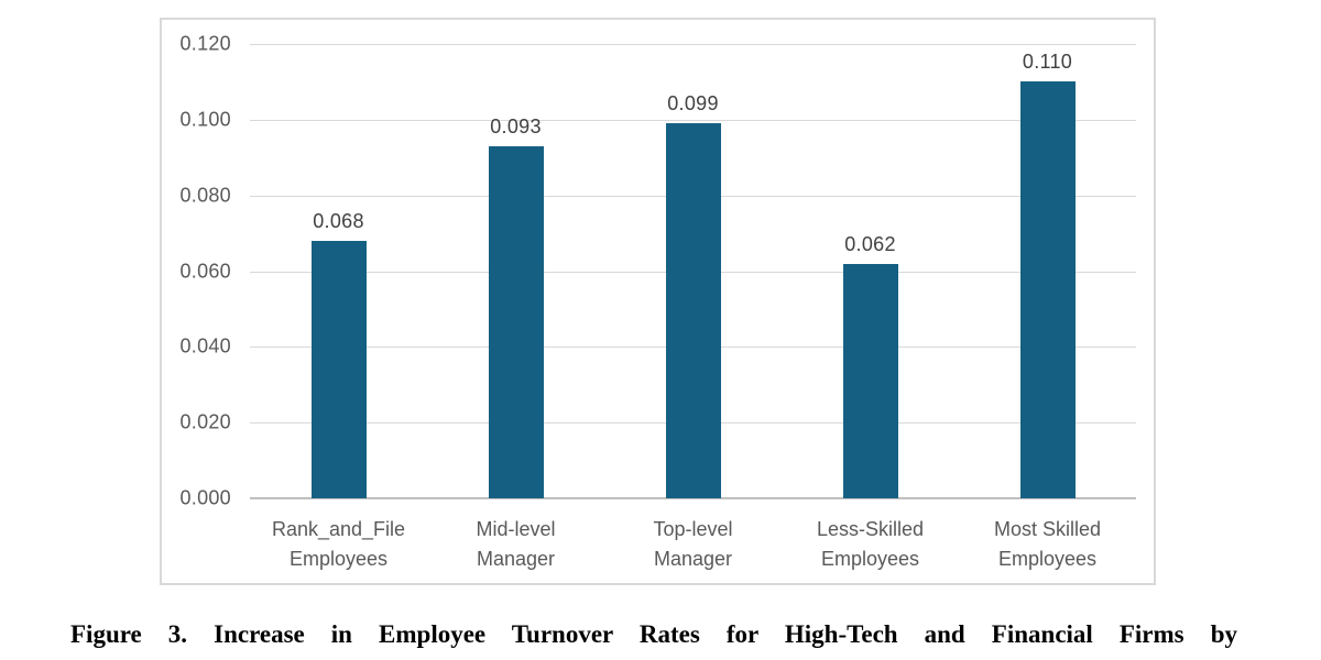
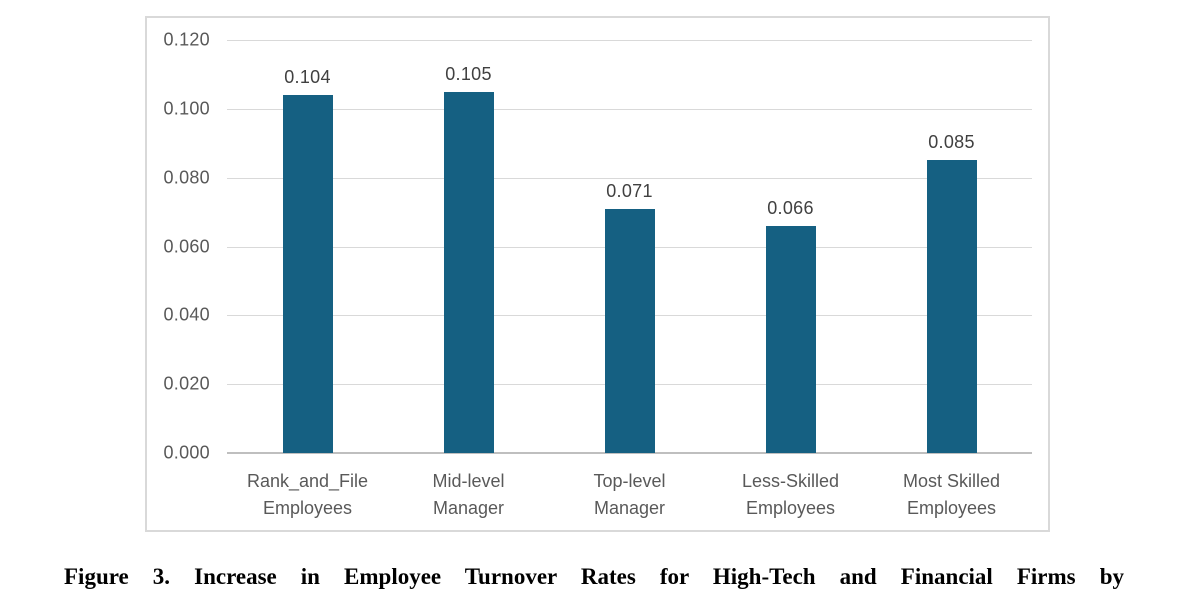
Rank_and_File Employees: 0.068 -> 0.104
Mid-level Manager: 0.093 -> 0.105
Top-level Manager: 0.099 -> 0.071
Less-Skilled Employees: 0.062 -> 0.066
Most Skilled Employees: 0.110 -> 0.085
